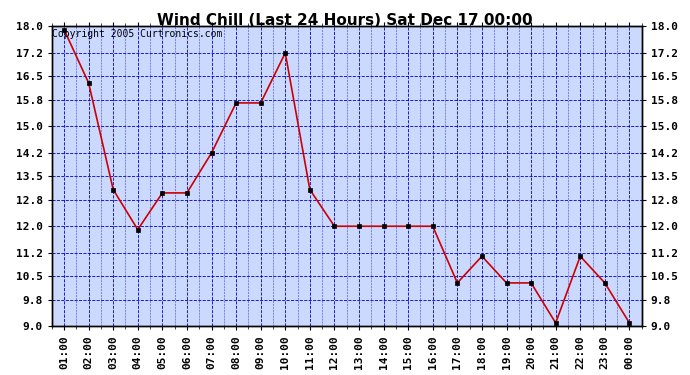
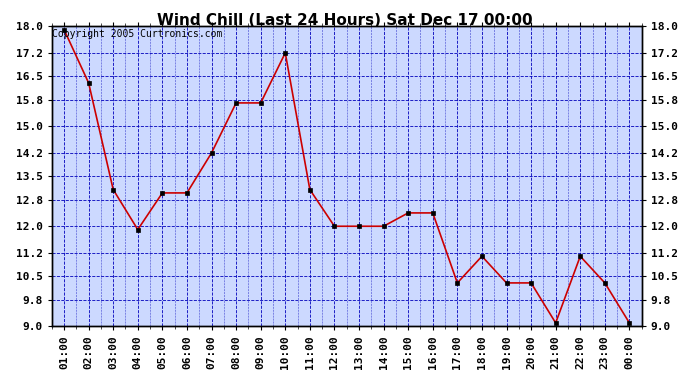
15:00: 12.0 -> 12.4
16:00: 12.0 -> 12.4
